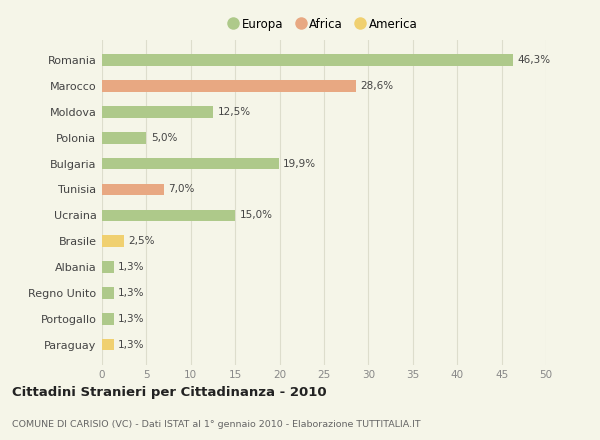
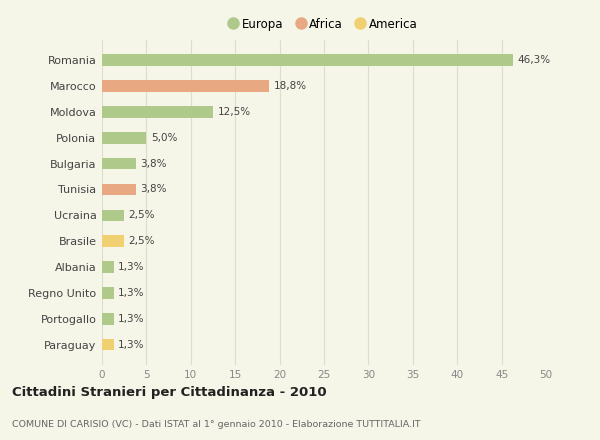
Marocco: 28,6% -> 18,8%
Bulgaria: 19,9% -> 3,8%
Tunisia: 7,0% -> 3,8%
Ucraina: 15,0% -> 2,5%
